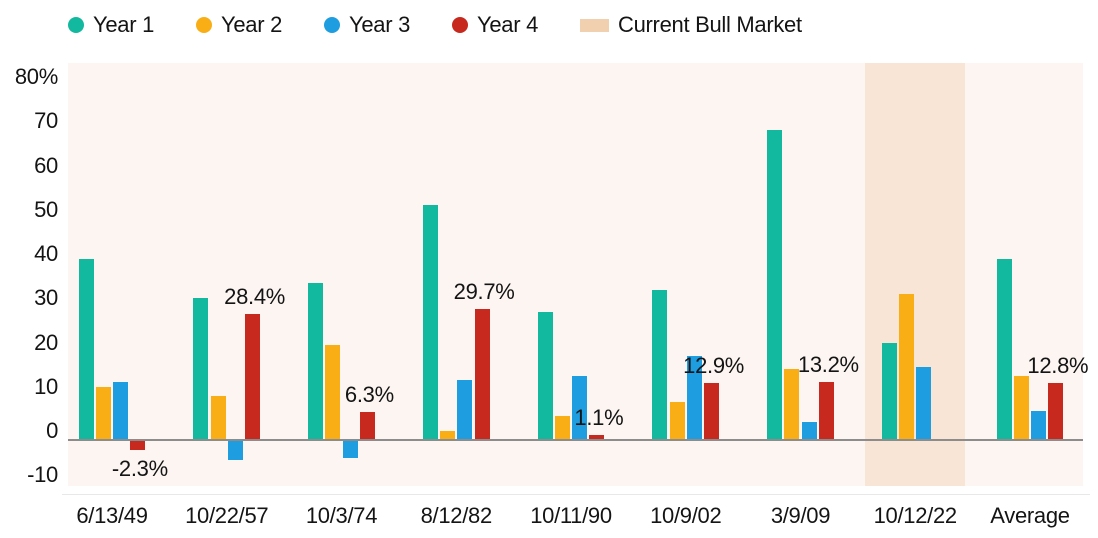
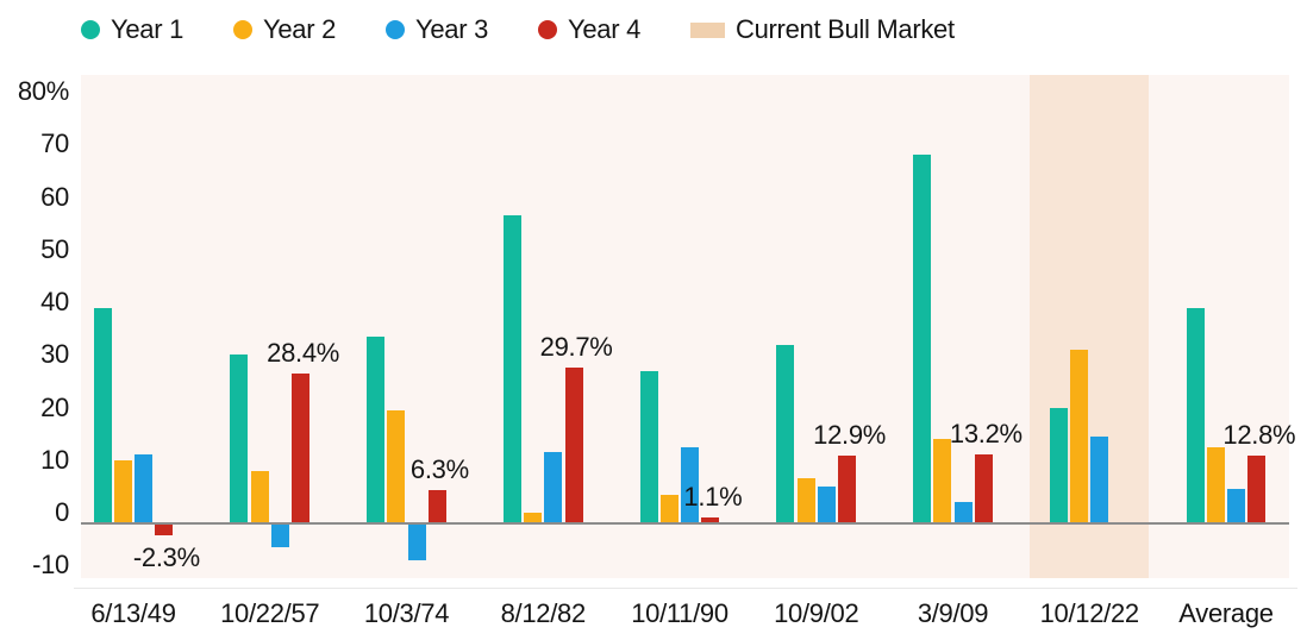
Year 3/10/3/74: -4% -> -7%
Year 1/8/12/82: 53% -> 58%
Year 3/10/9/02: 19% -> 7%
